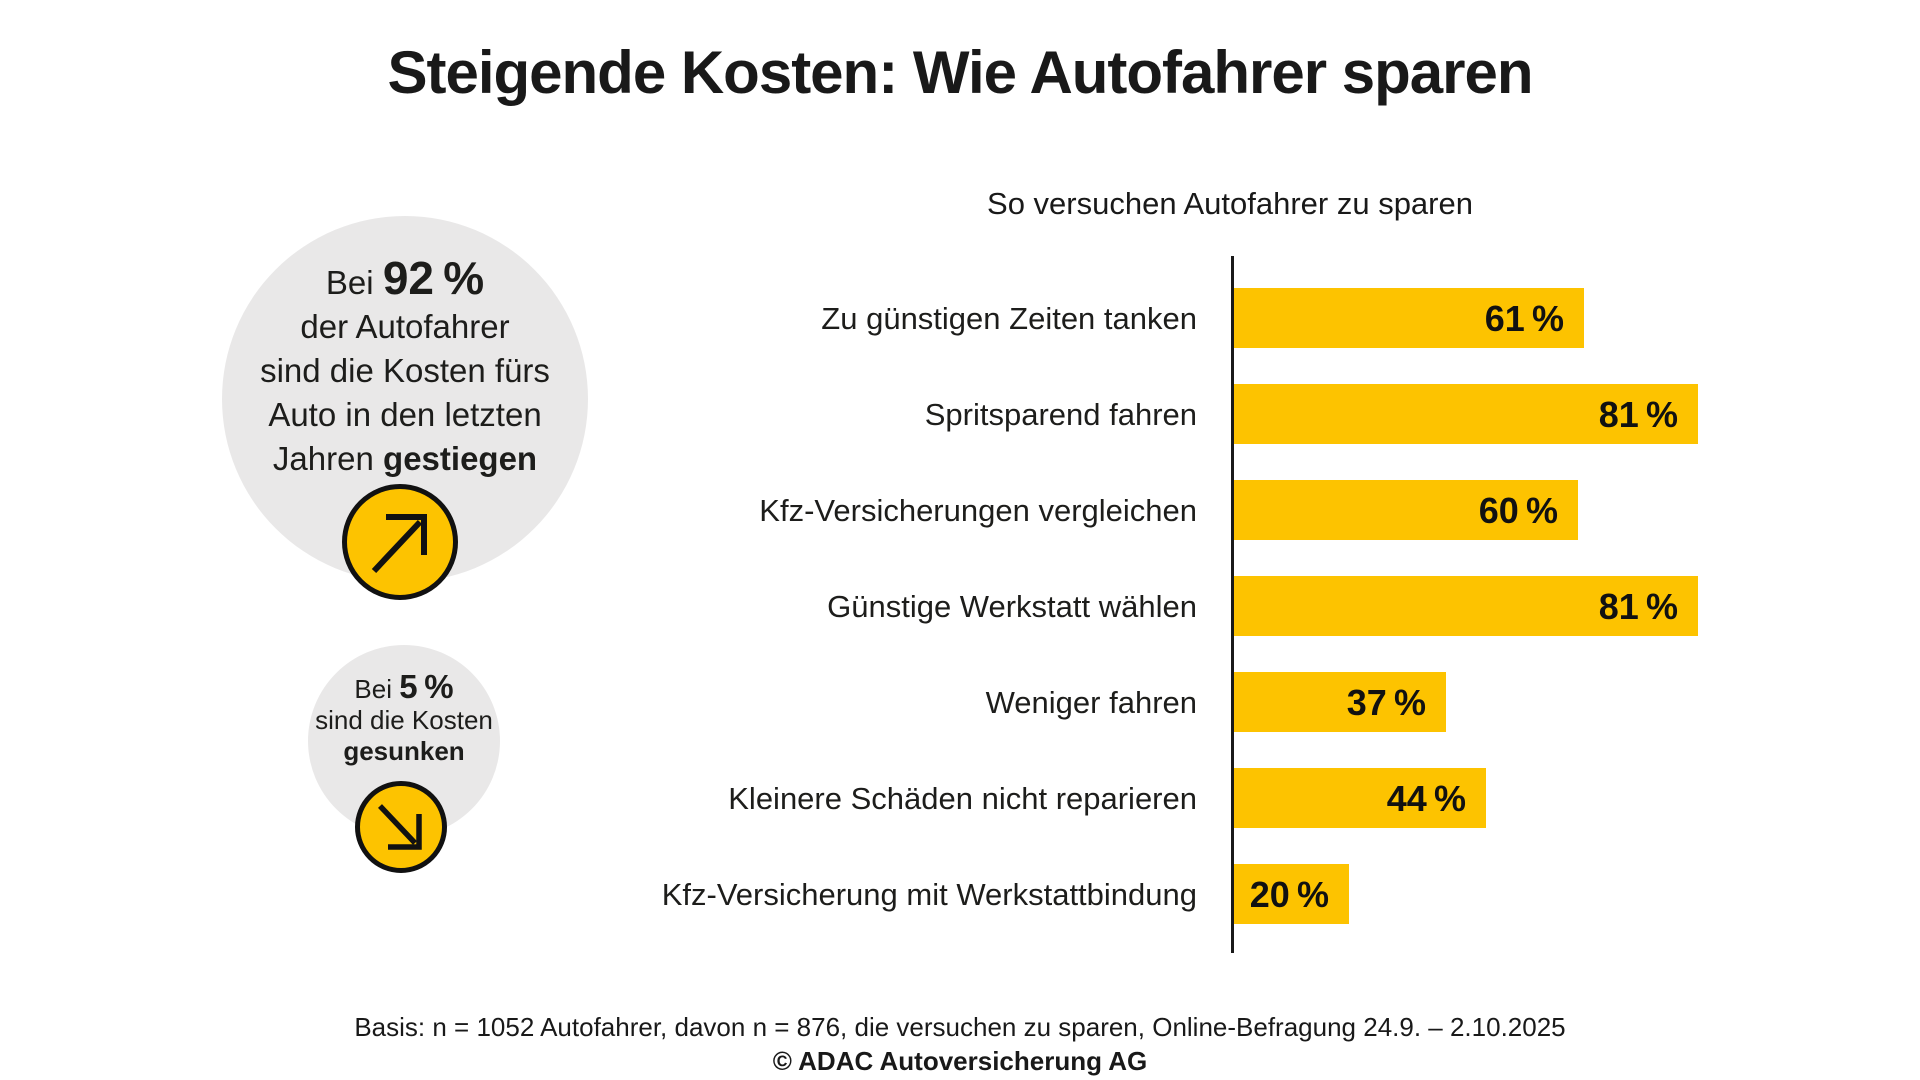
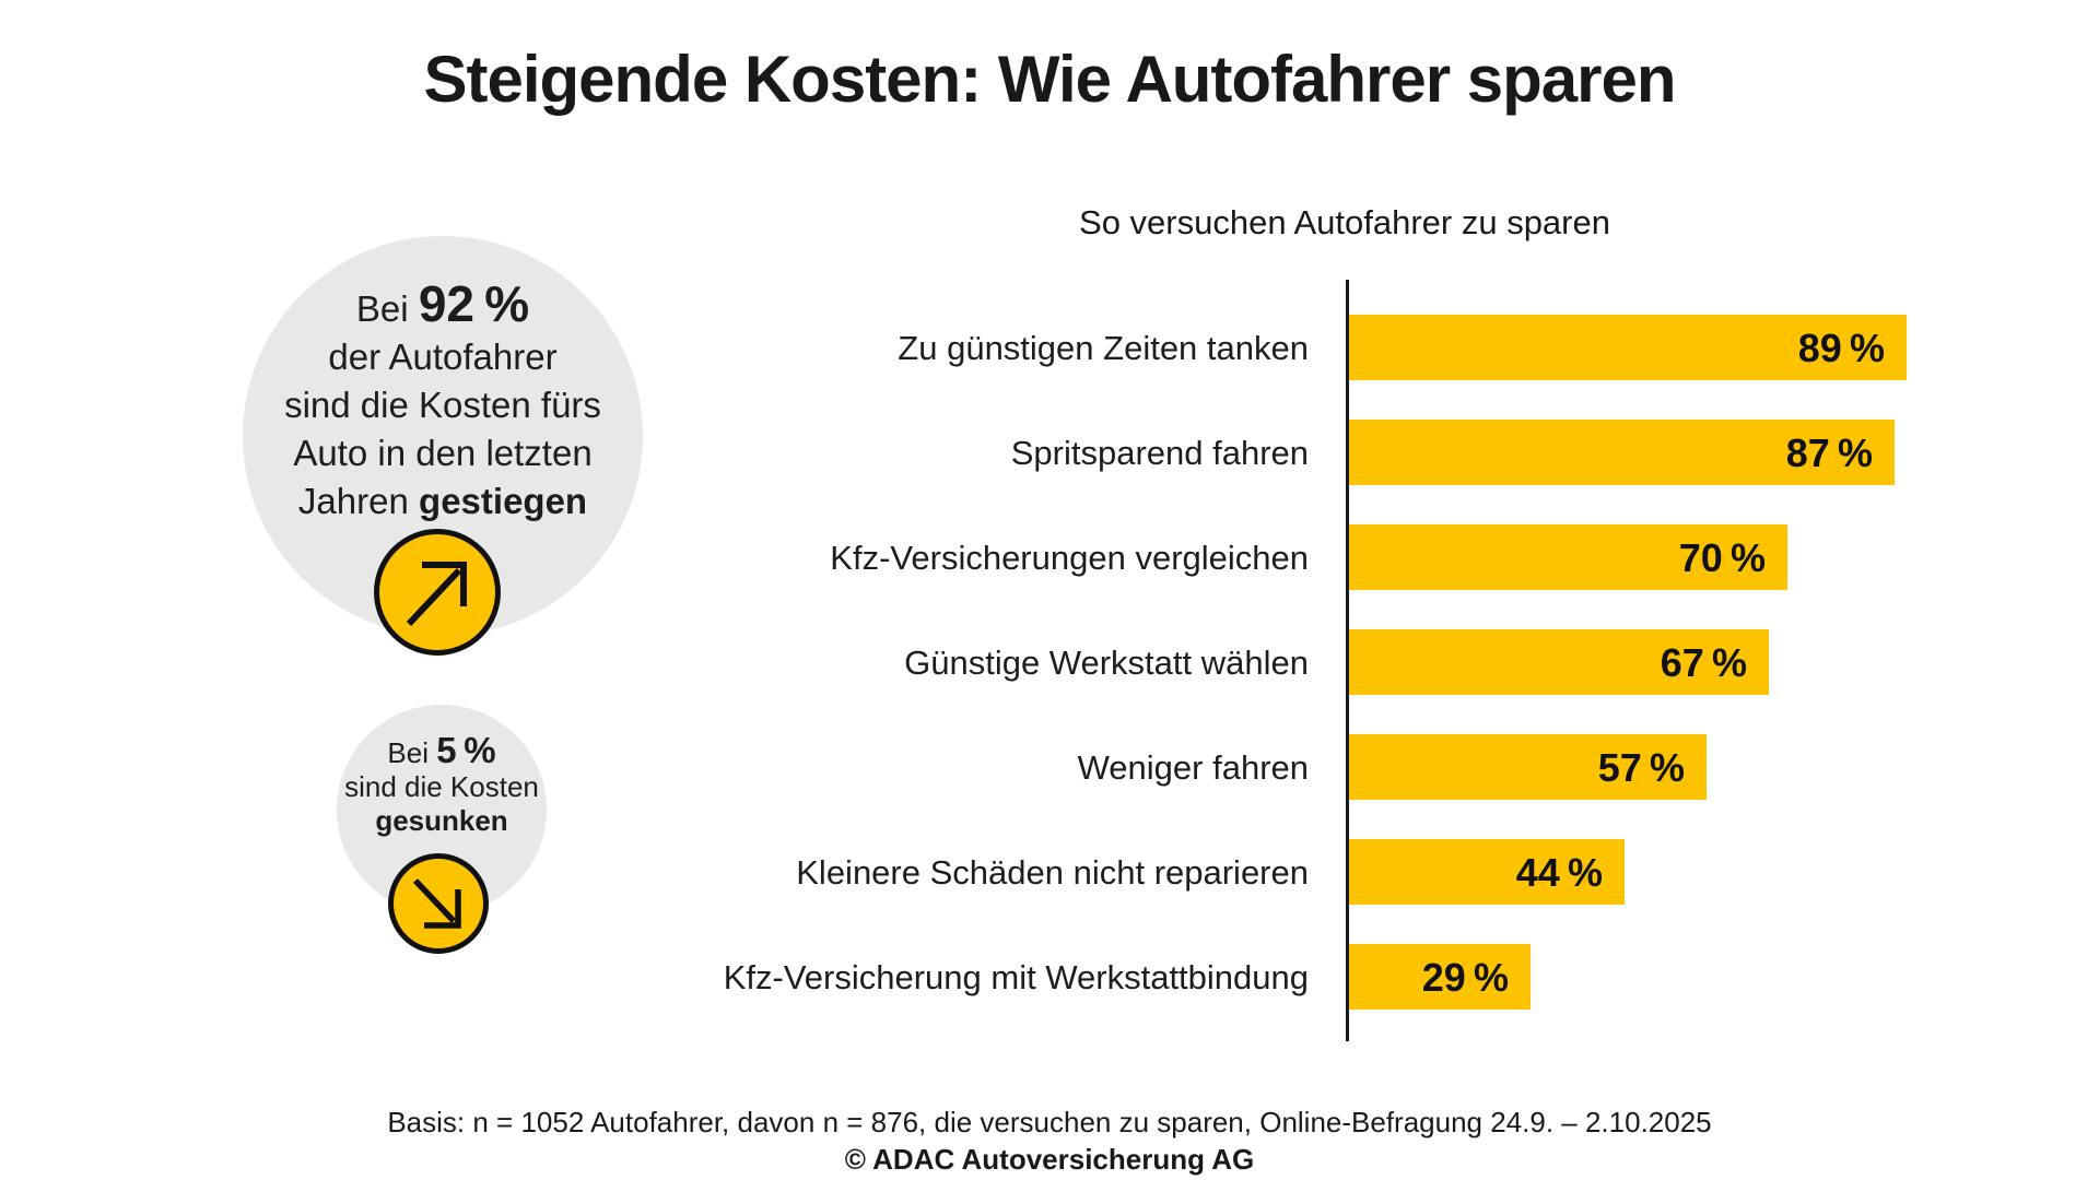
Zu günstigen Zeiten tanken: 61 -> 89
Spritsparend fahren: 81 -> 87
Kfz-Versicherungen vergleichen: 60 -> 70
Günstige Werkstatt wählen: 81 -> 67
Weniger fahren: 37 -> 57
Kfz-Versicherung mit Werkstattbindung: 20 -> 29
